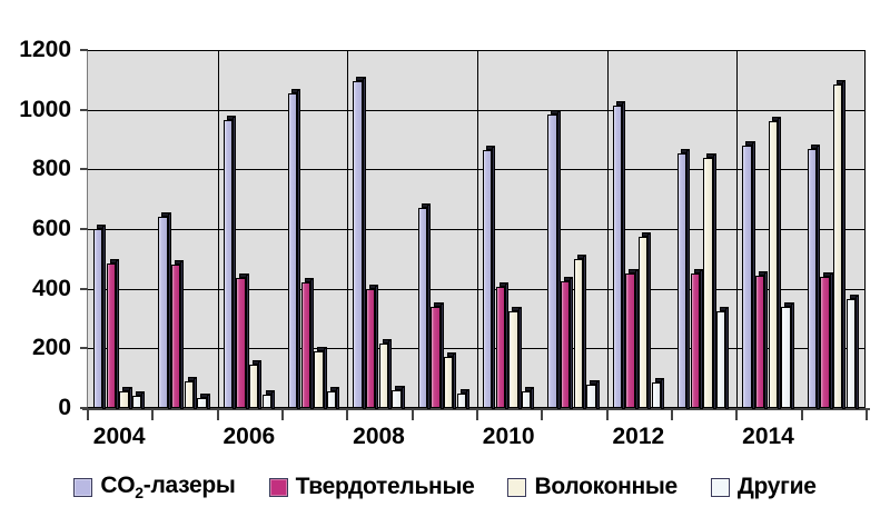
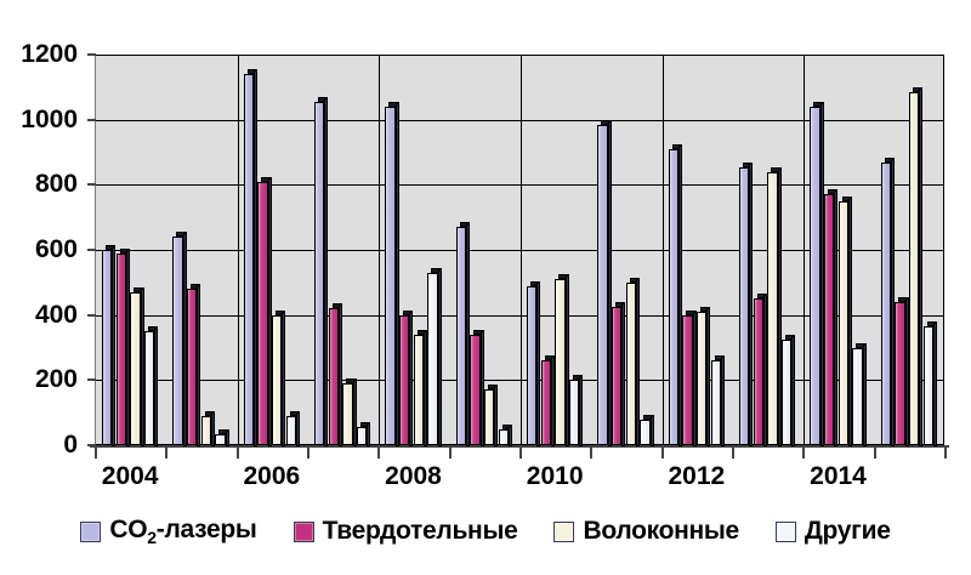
Твердотельные/2004: 480 -> 590
Волоконные/2004: 60 -> 470
Другие/2004: 40 -> 350
CO2-лазеры/2006: 960 -> 1140
Твердотельные/2006: 440 -> 810
Волоконные/2006: 140 -> 400
Другие/2006: 40 -> 90
CO2-лазеры/2008: 1100 -> 1040
Волоконные/2008: 220 -> 340
Другие/2008: 60 -> 530
CO2-лазеры/2010: 860 -> 490
Твердотельные/2010: 400 -> 260
Волоконные/2010: 320 -> 510
Другие/2010: 60 -> 200
CO2-лазеры/2012: 1020 -> 910
Твердотельные/2012: 450 -> 400
Волоконные/2012: 580 -> 410
Другие/2012: 80 -> 260
CO2-лазеры/2014: 880 -> 1040
Твердотельные/2014: 440 -> 770
Волоконные/2014: 960 -> 750
Другие/2014: 340 -> 300
